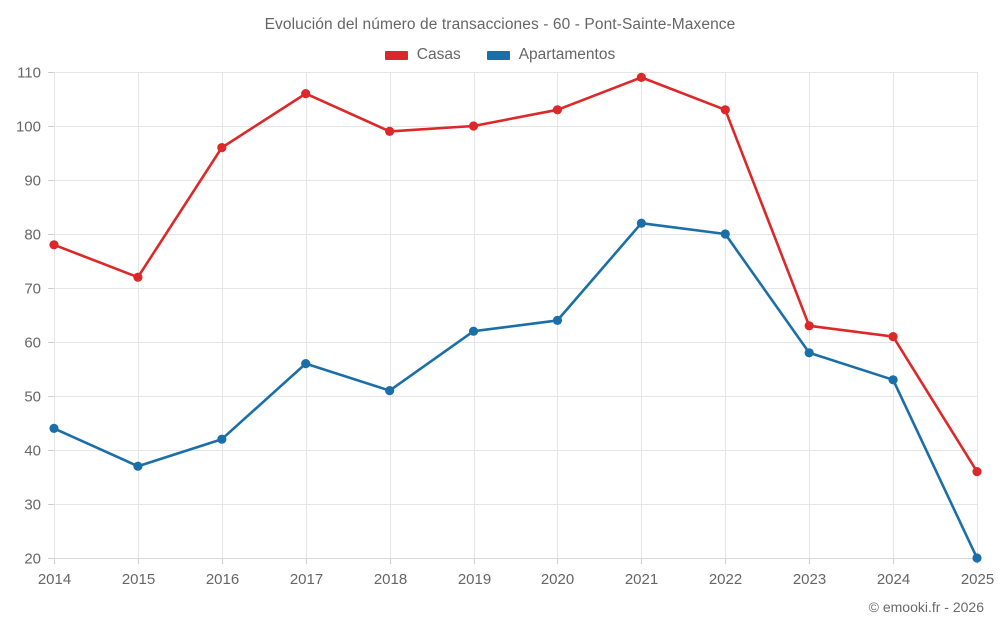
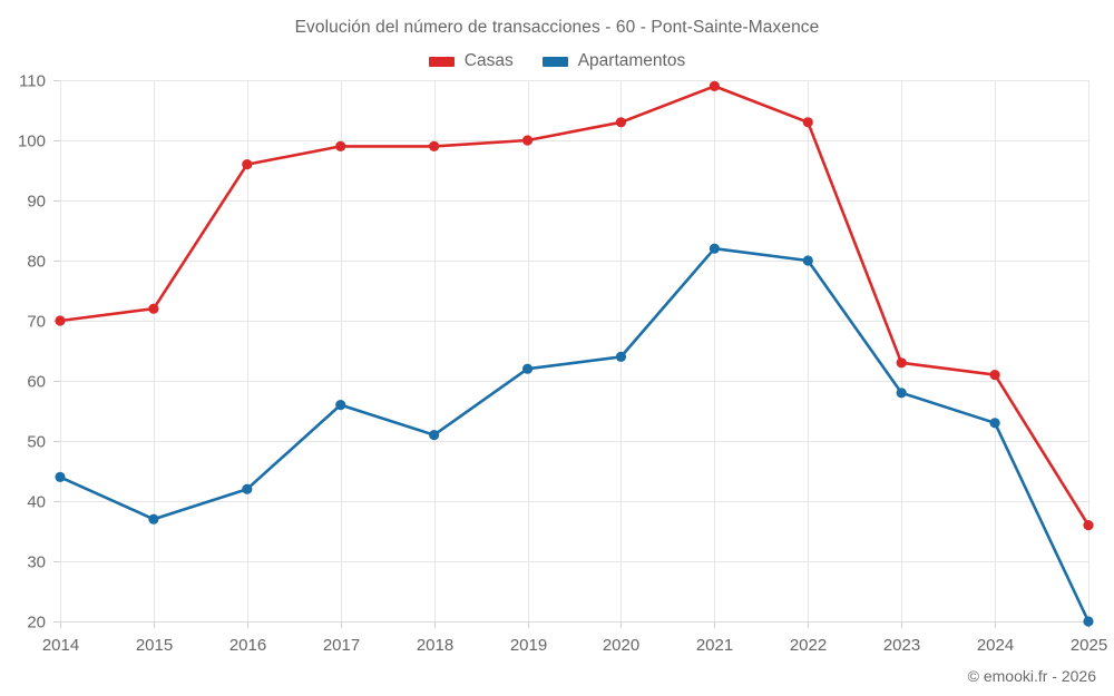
Casas/2014: 78 -> 70
Casas/2017: 106 -> 99
